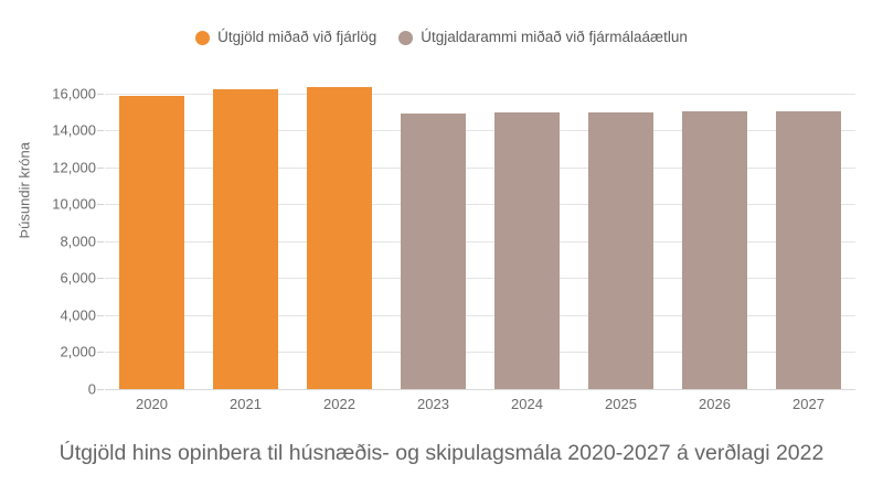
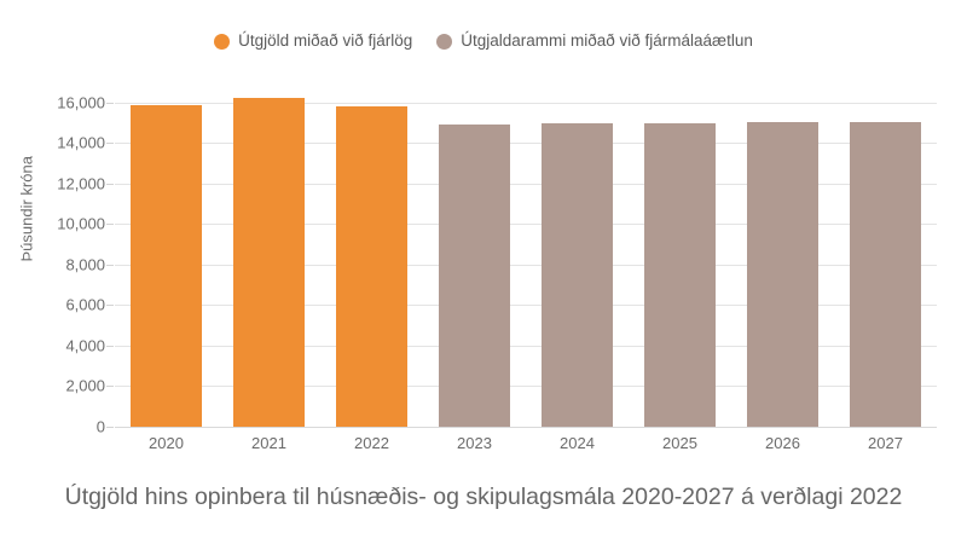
Útgjöld miðað við fjárlög/2022: 16300 -> 15800
